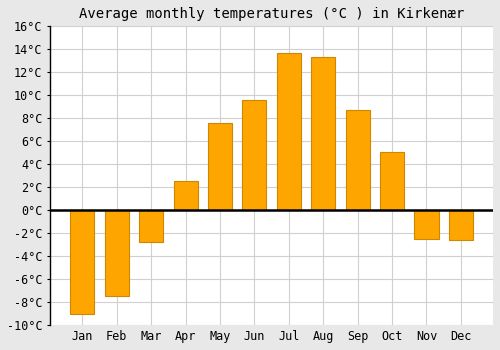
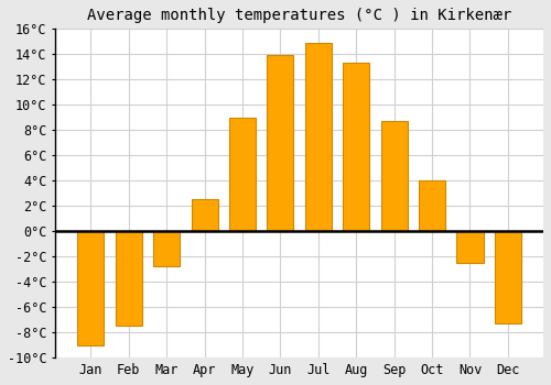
May: 7.6°C -> 9.0°C
Jun: 9.6°C -> 13.9°C
Jul: 13.7°C -> 14.9°C
Oct: 5.1°C -> 4.0°C
Dec: -2.6°C -> -7.3°C
